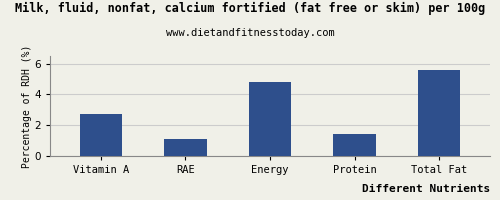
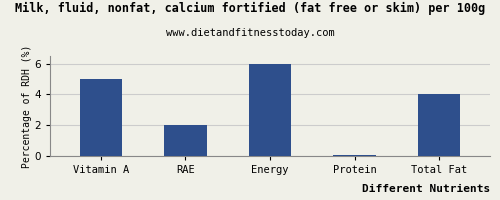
Vitamin A: 2.7 -> 5.0
RAE: 1.1 -> 2.0
Energy: 4.8 -> 6.0
Protein: 1.4 -> 0.0
Total Fat: 5.6 -> 4.0
